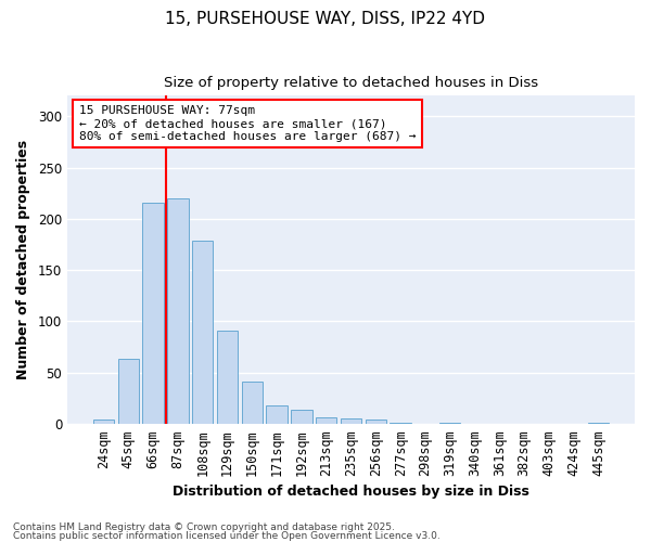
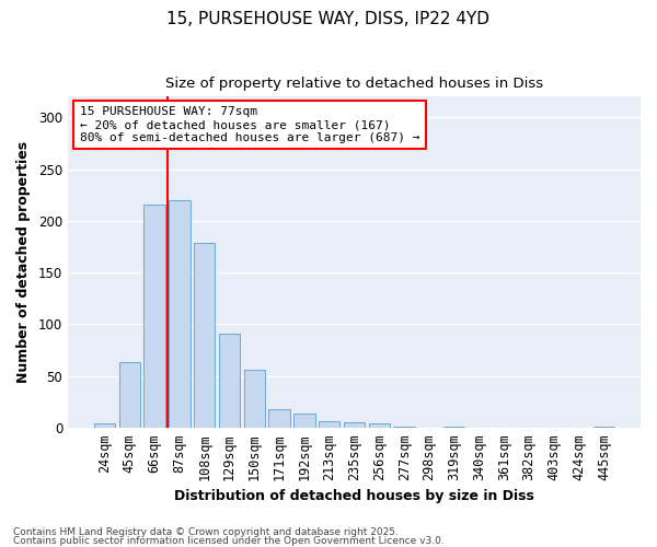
150sqm: 41 -> 56
